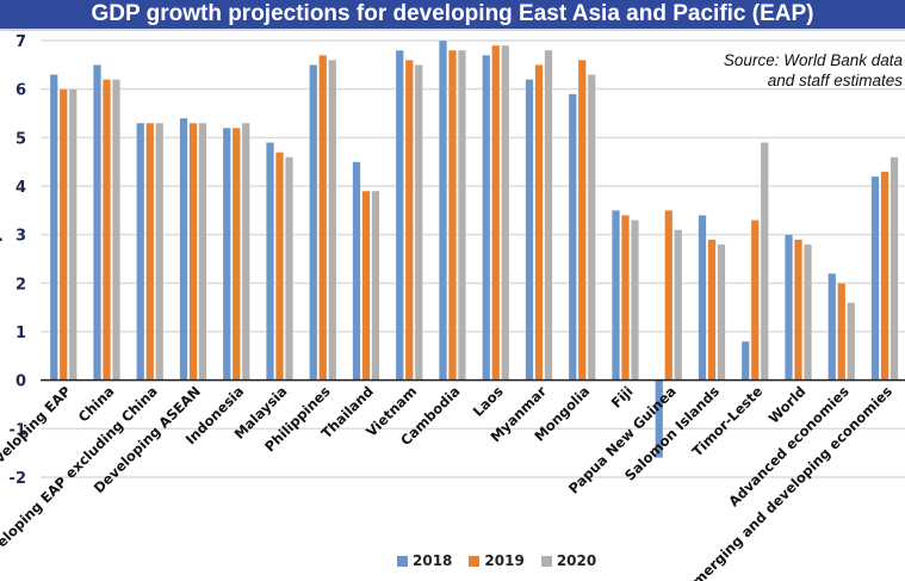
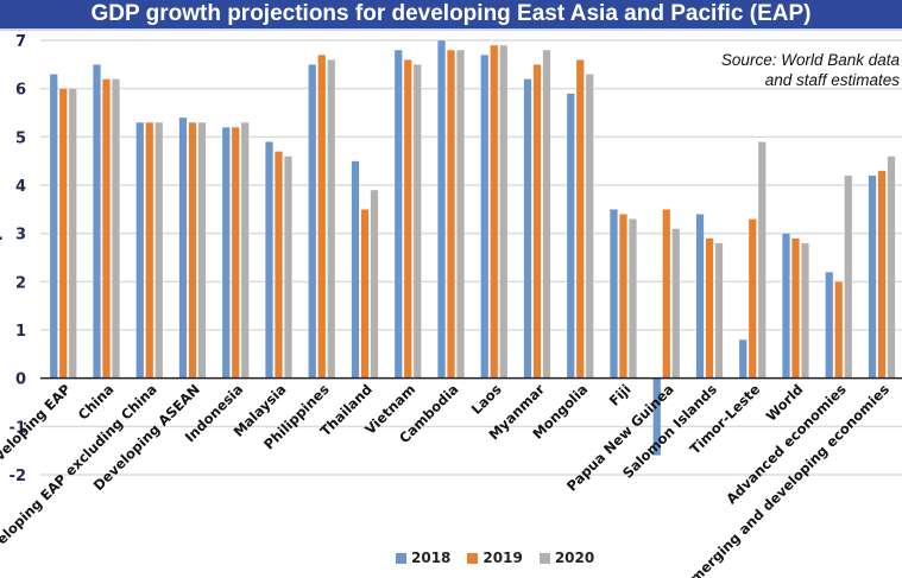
2019/Thailand: 3.9 -> 3.5
2020/Advanced economies: 1.6 -> 4.2
